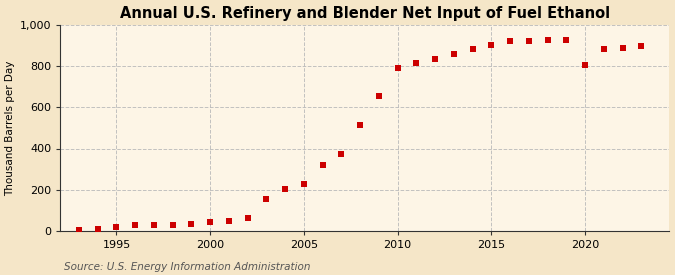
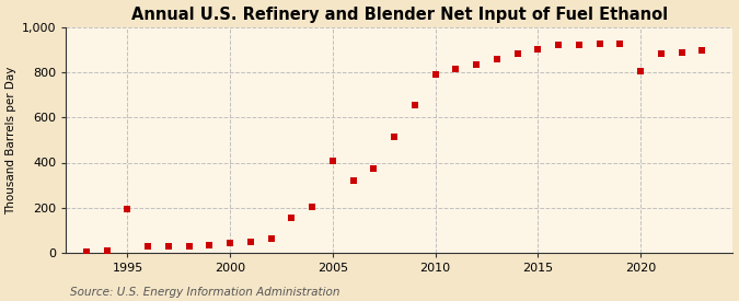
1995: 22 -> 195
2005: 230 -> 405
